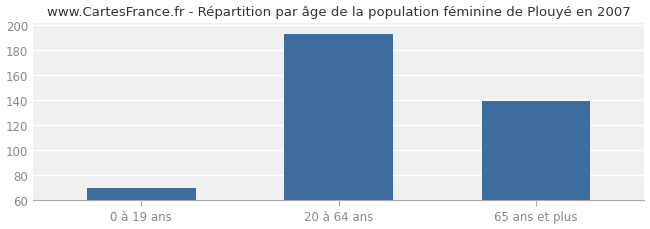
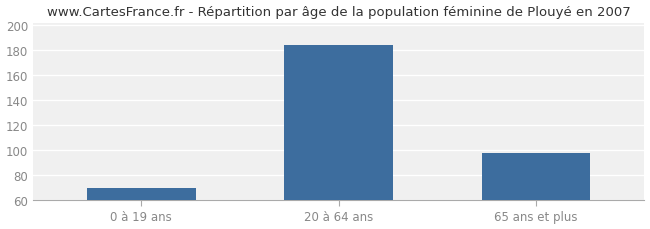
20 à 64 ans: 193 -> 184
65 ans et plus: 139 -> 98
